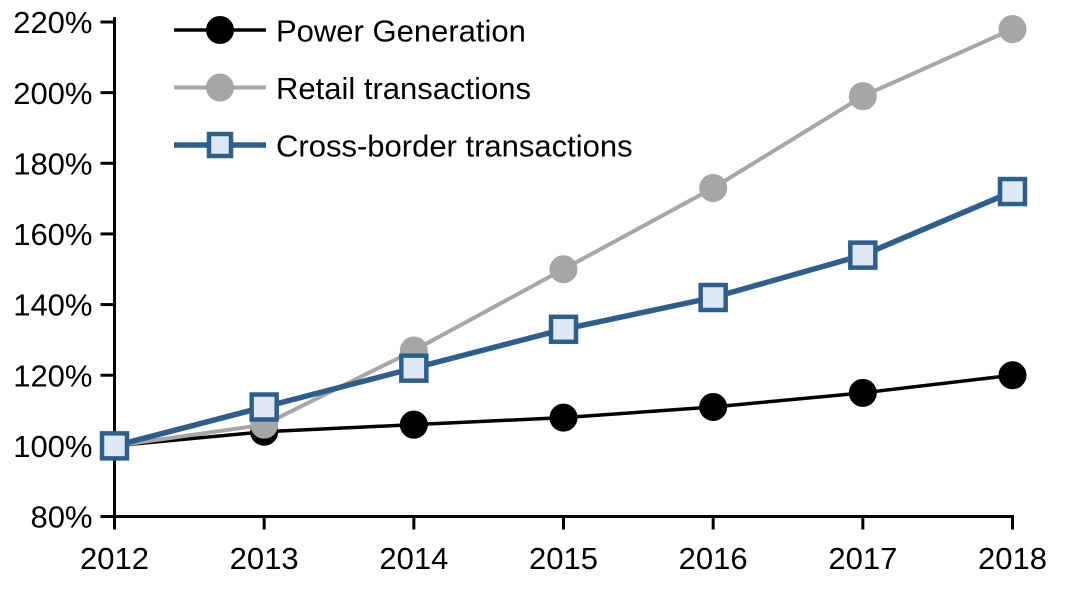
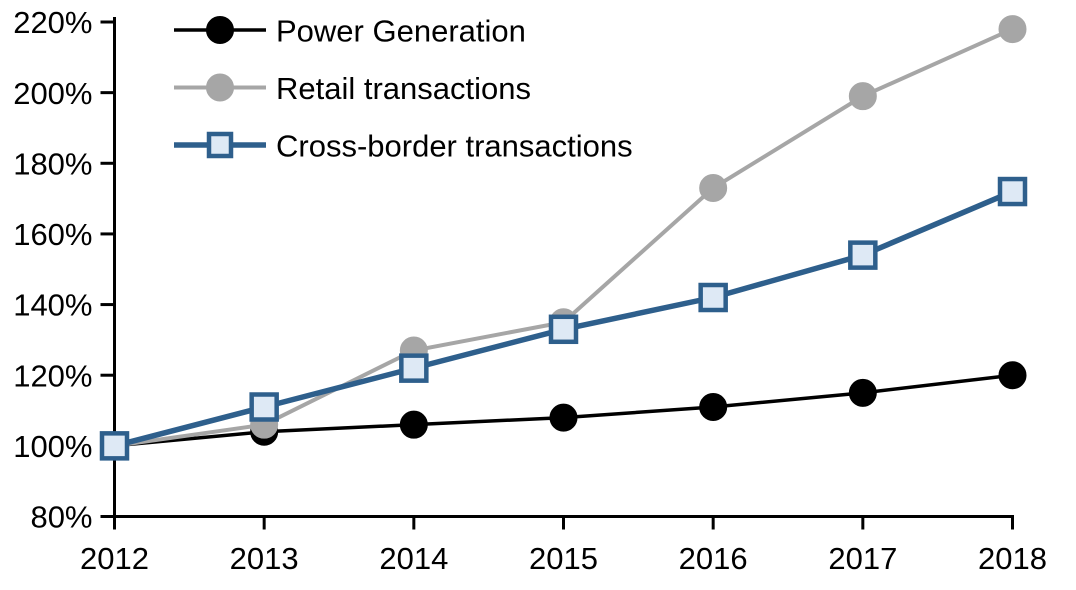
Retail transactions/2015: 150% -> 135%
